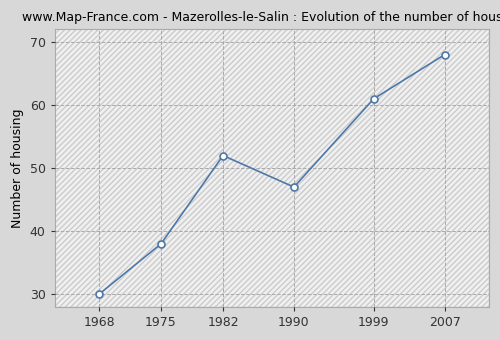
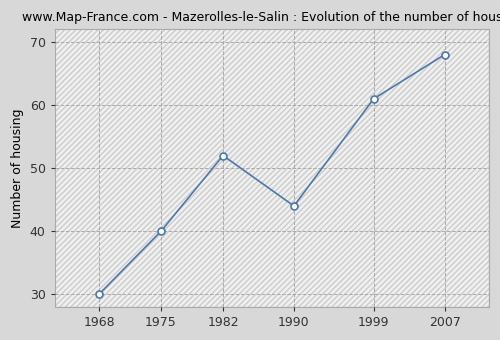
1975: 38 -> 40
1990: 47 -> 44
